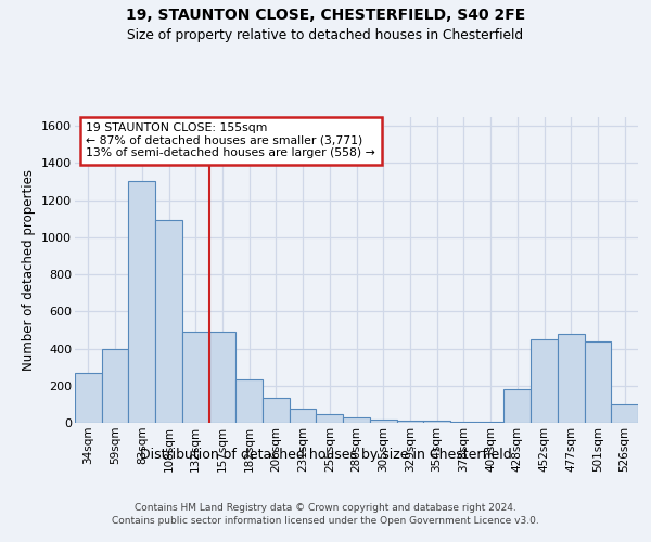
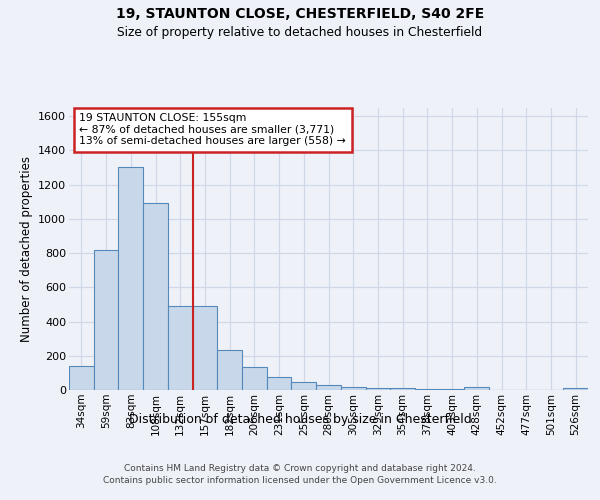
34sqm: 270 -> 140
59sqm: 400 -> 820
428sqm: 180 -> 20
452sqm: 450 -> 0
477sqm: 480 -> 0
501sqm: 440 -> 0
526sqm: 100 -> 10
